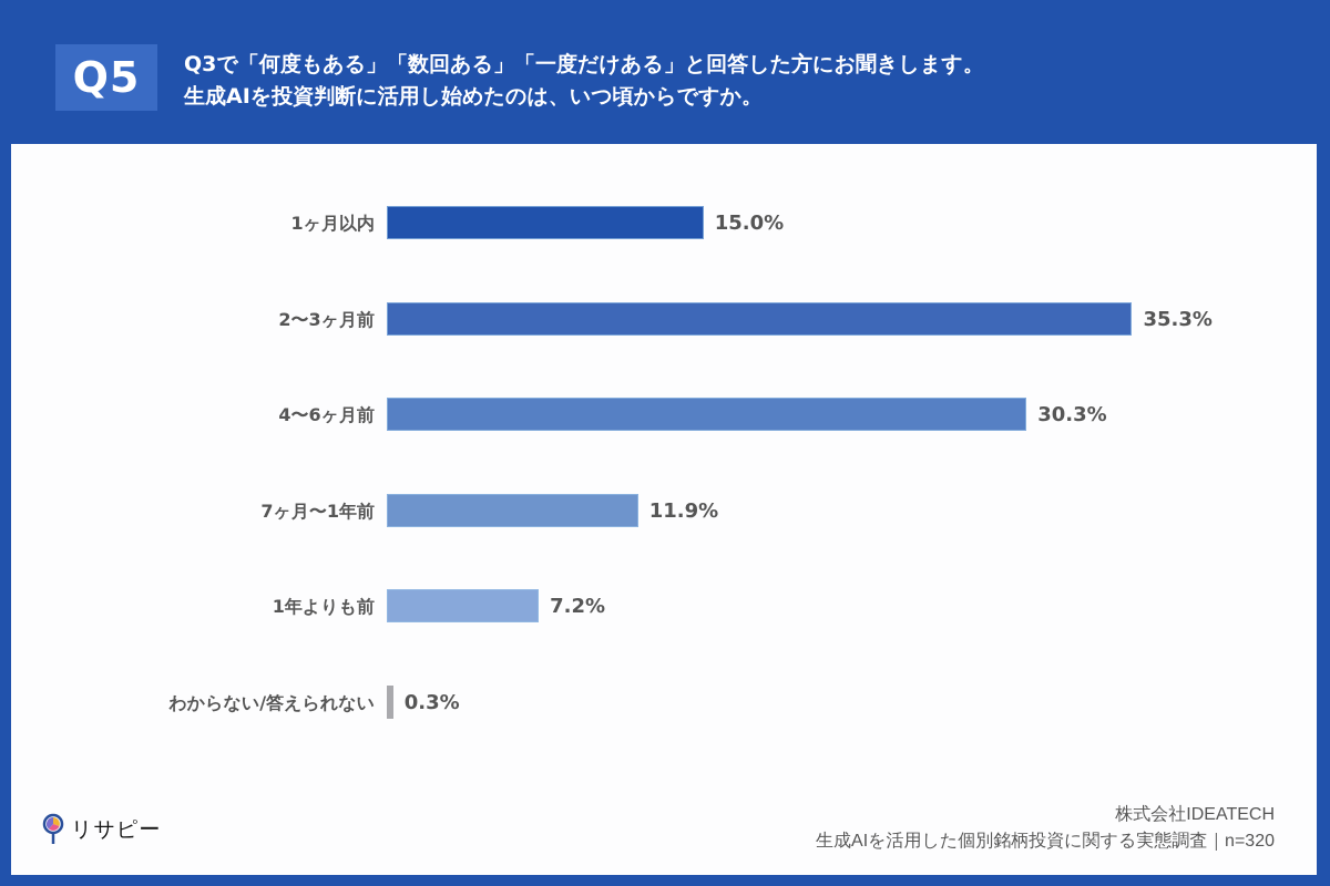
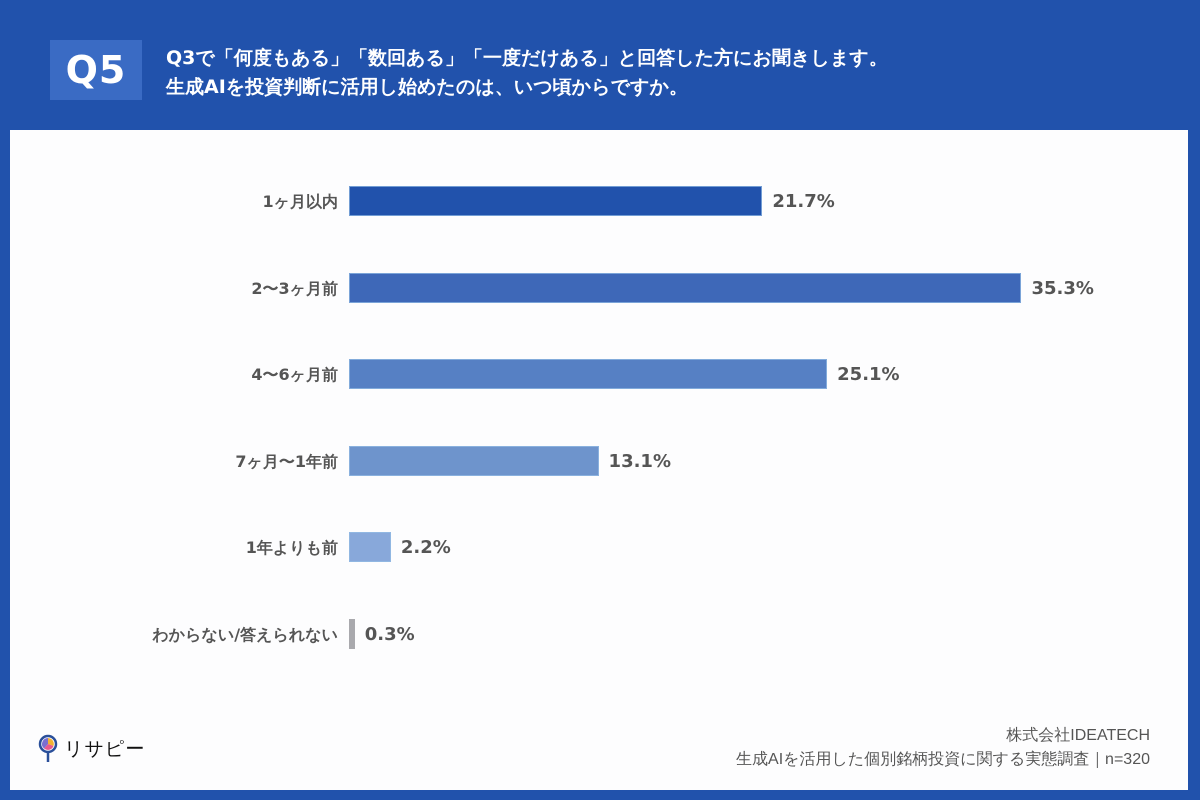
1ヶ月以内: 15.0% -> 21.7%
4〜6ヶ月前: 30.3% -> 25.1%
7ヶ月〜1年前: 11.9% -> 13.1%
1年よりも前: 7.2% -> 2.2%
